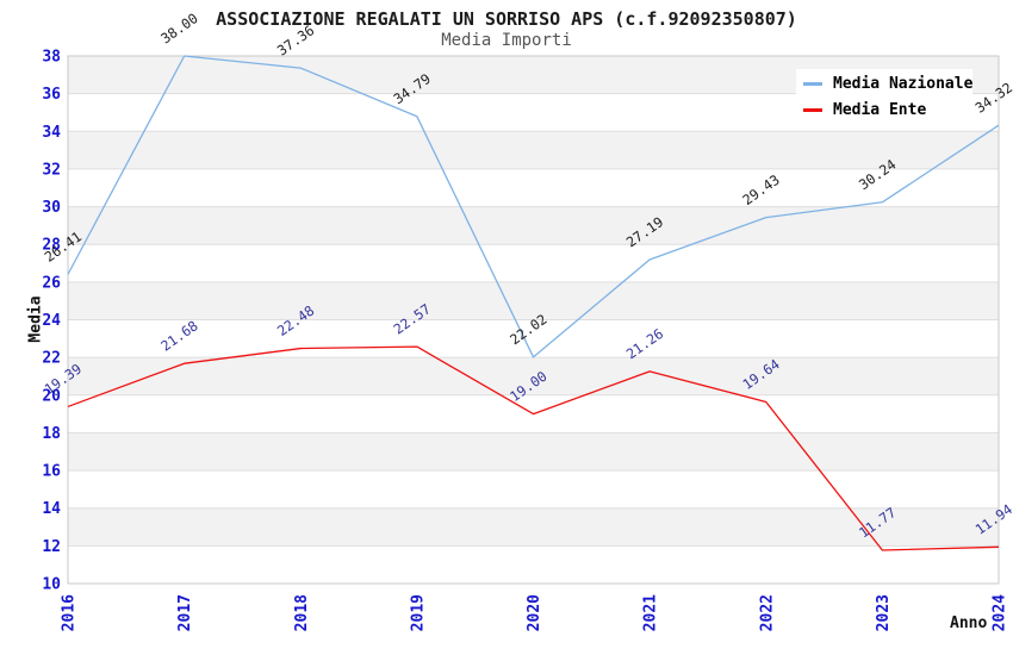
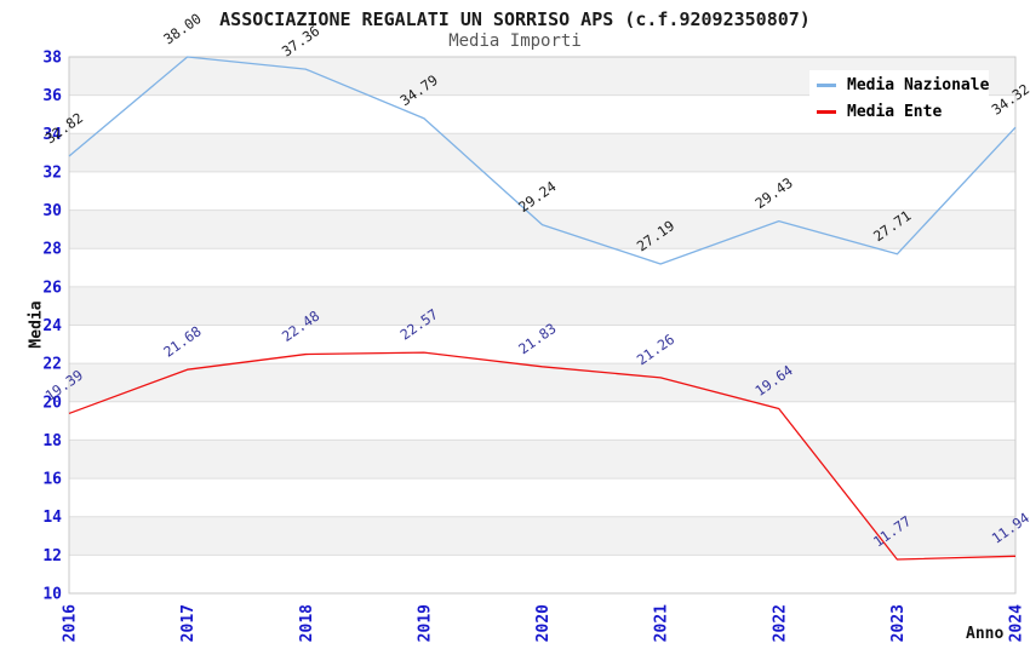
Media Nazionale/2016: 26.41 -> 32.82
Media Nazionale/2020: 22.02 -> 29.24
Media Ente/2020: 19.00 -> 21.83
Media Nazionale/2023: 30.24 -> 27.71
